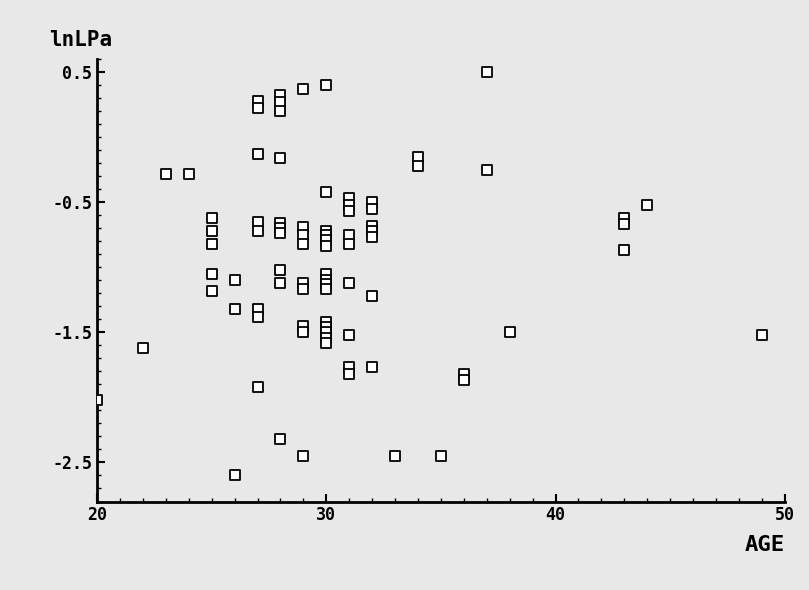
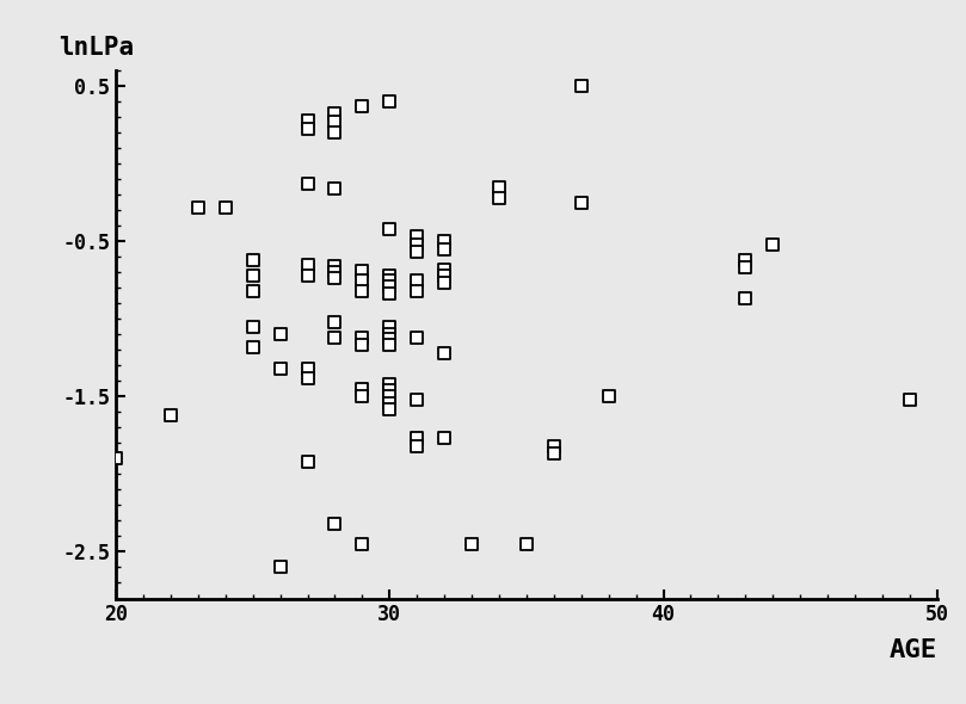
20: -2.02 -> -1.90
